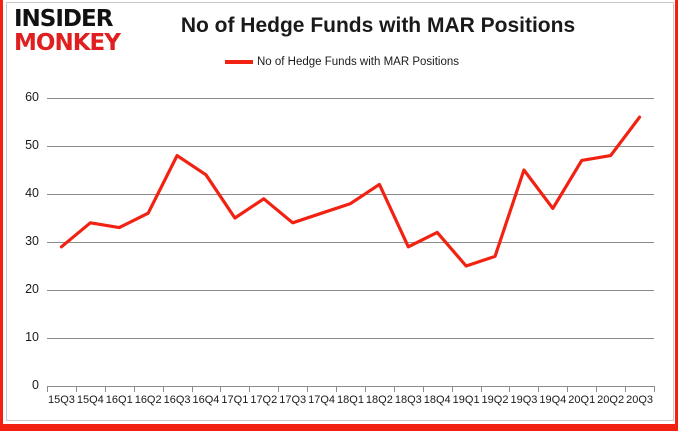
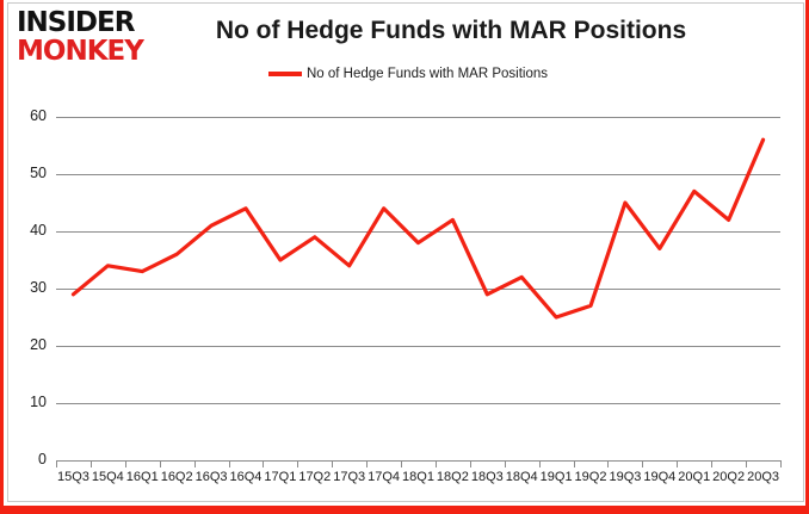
16Q3: 48 -> 41
17Q4: 36 -> 44
20Q2: 48 -> 42
